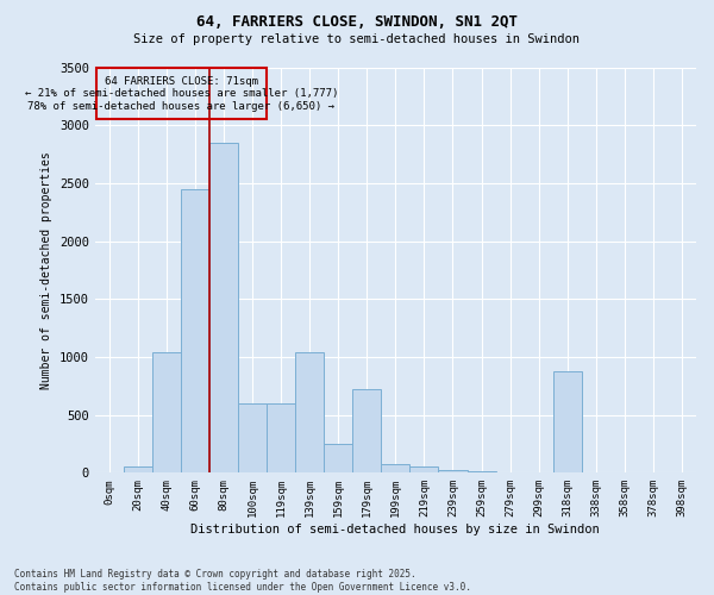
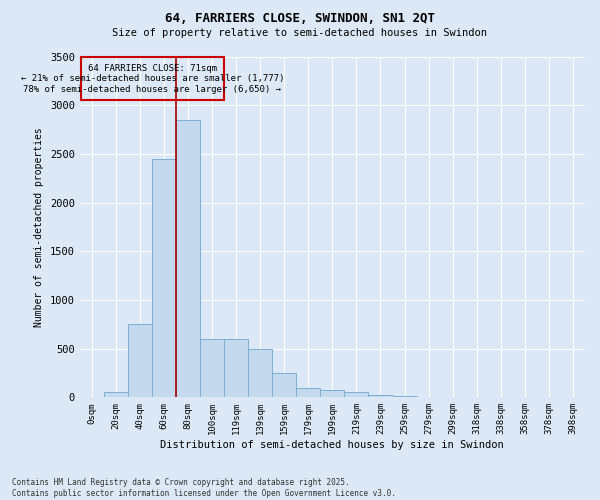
40sqm: 1040 -> 750
139sqm: 1040 -> 500
179sqm: 720 -> 100
318sqm: 880 -> 0
